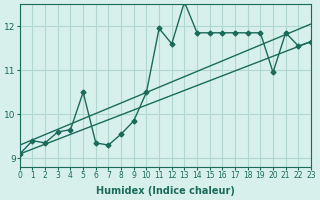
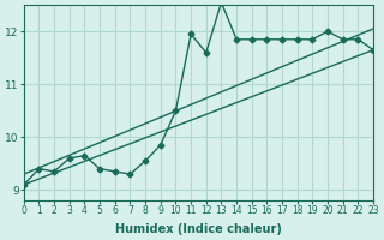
5: 10.50 -> 9.40
20: 10.95 -> 12.00
22: 11.55 -> 11.85
